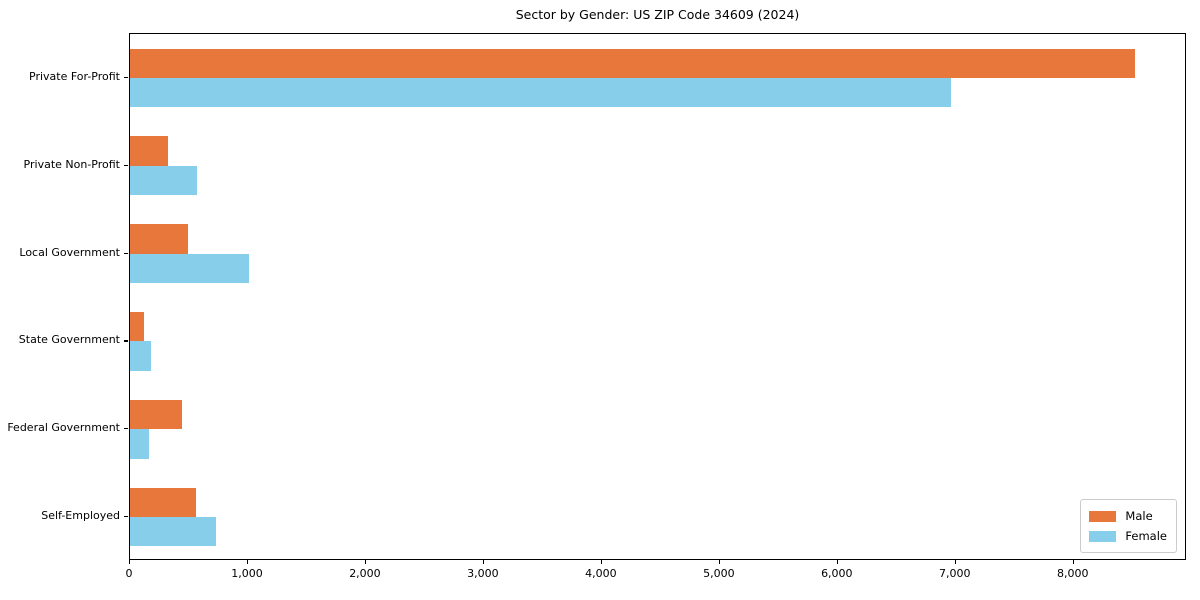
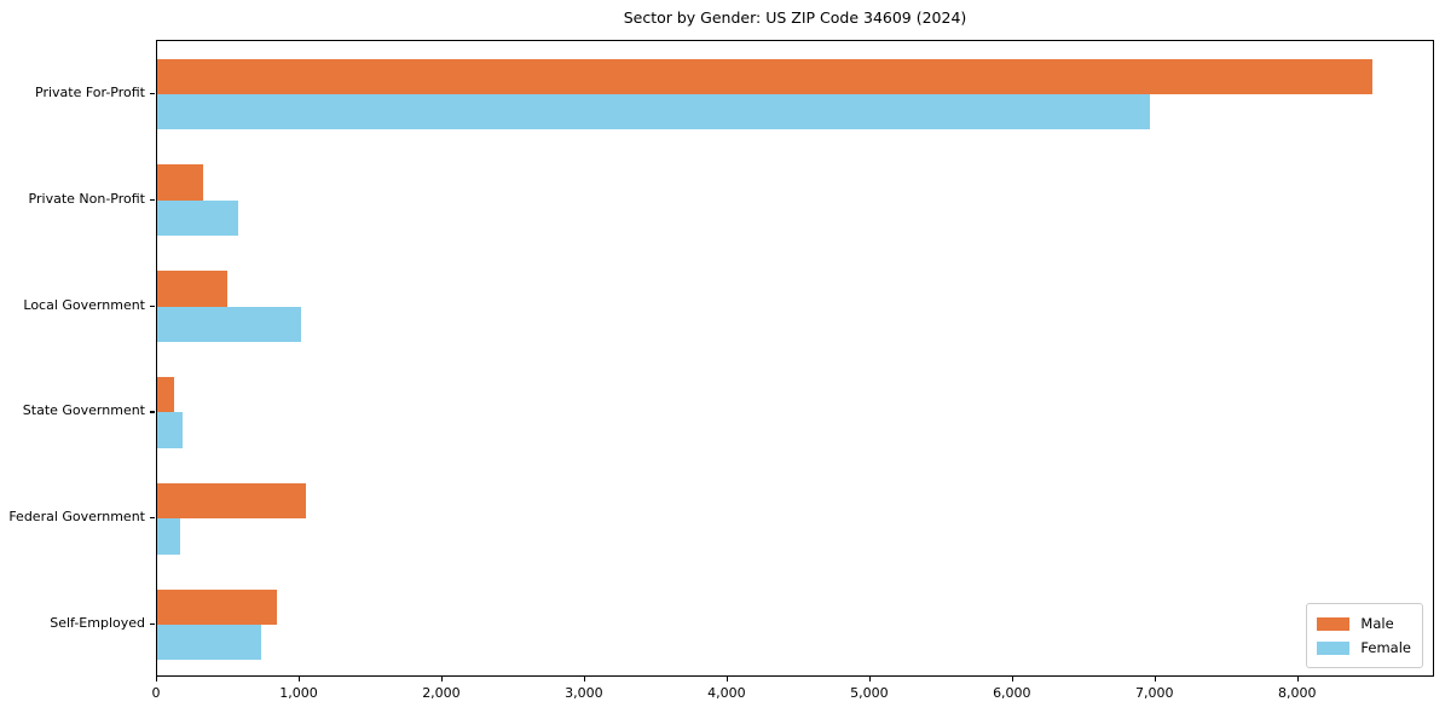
Male/Federal Government: 440 -> 1040
Male/Self-Employed: 560 -> 840
